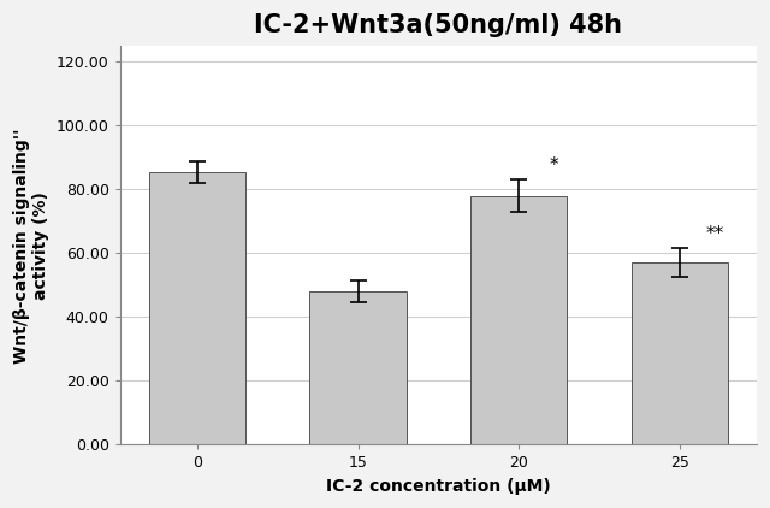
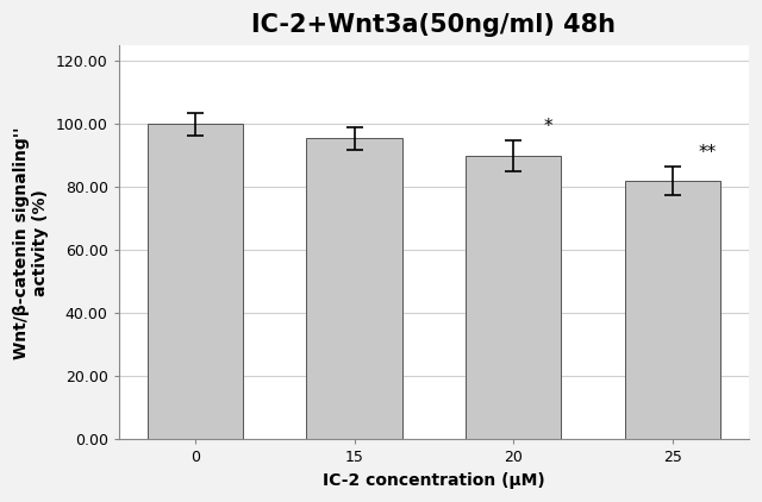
0: 85.5 -> 100.0
15: 48.0 -> 95.5
20: 78.0 -> 90.0
25: 57.0 -> 82.0
